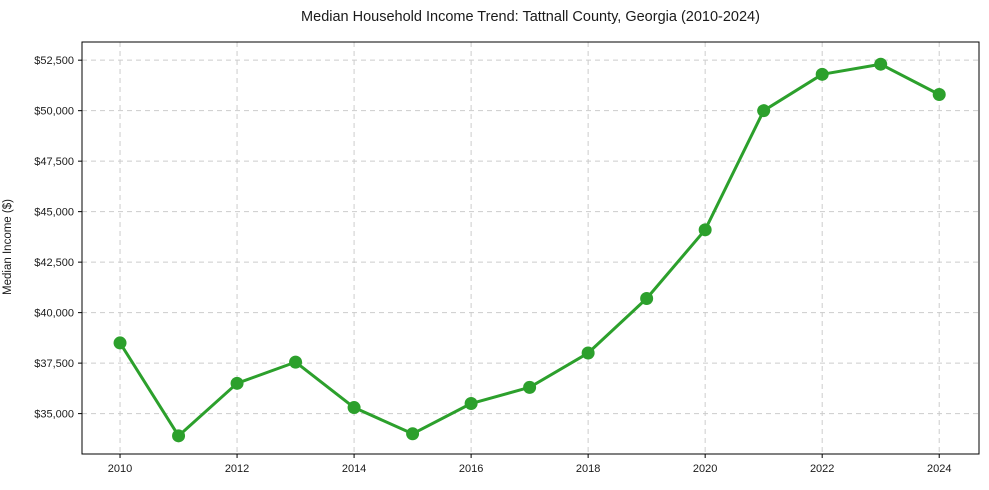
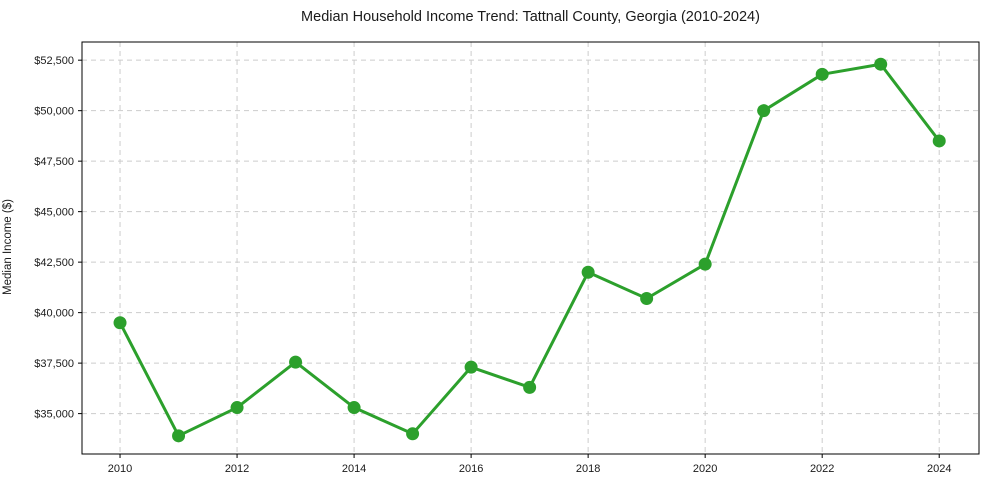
2010: $38500 -> $39500
2012: $36500 -> $35300
2016: $35500 -> $37300
2018: $38000 -> $42000
2020: $44100 -> $42400
2024: $50800 -> $48500
